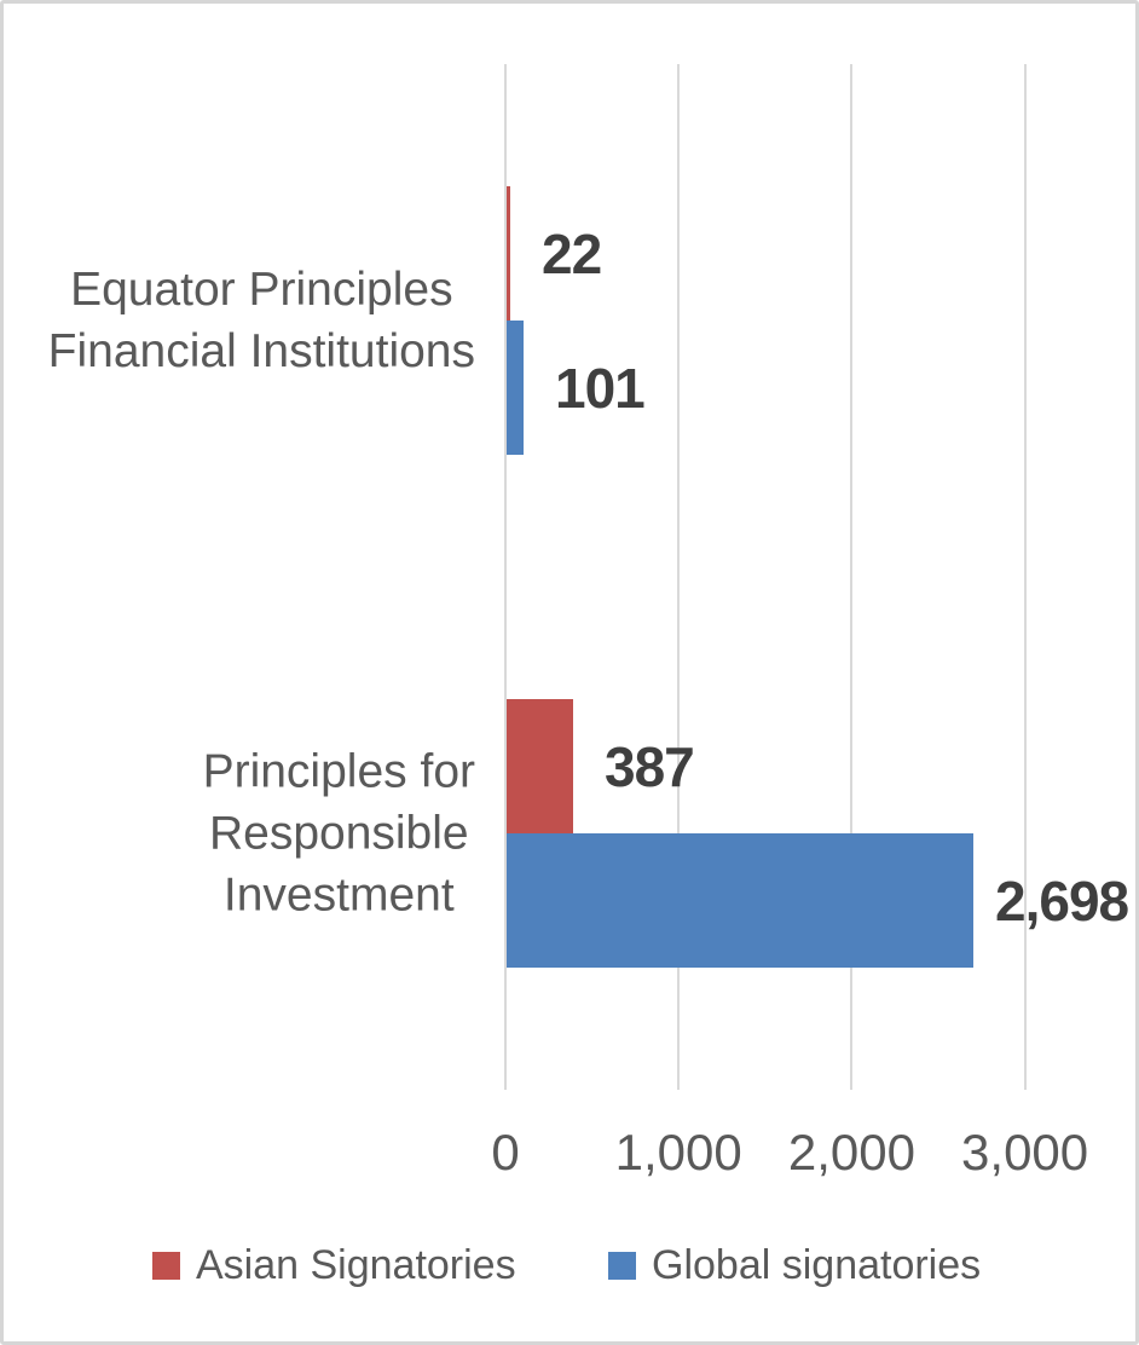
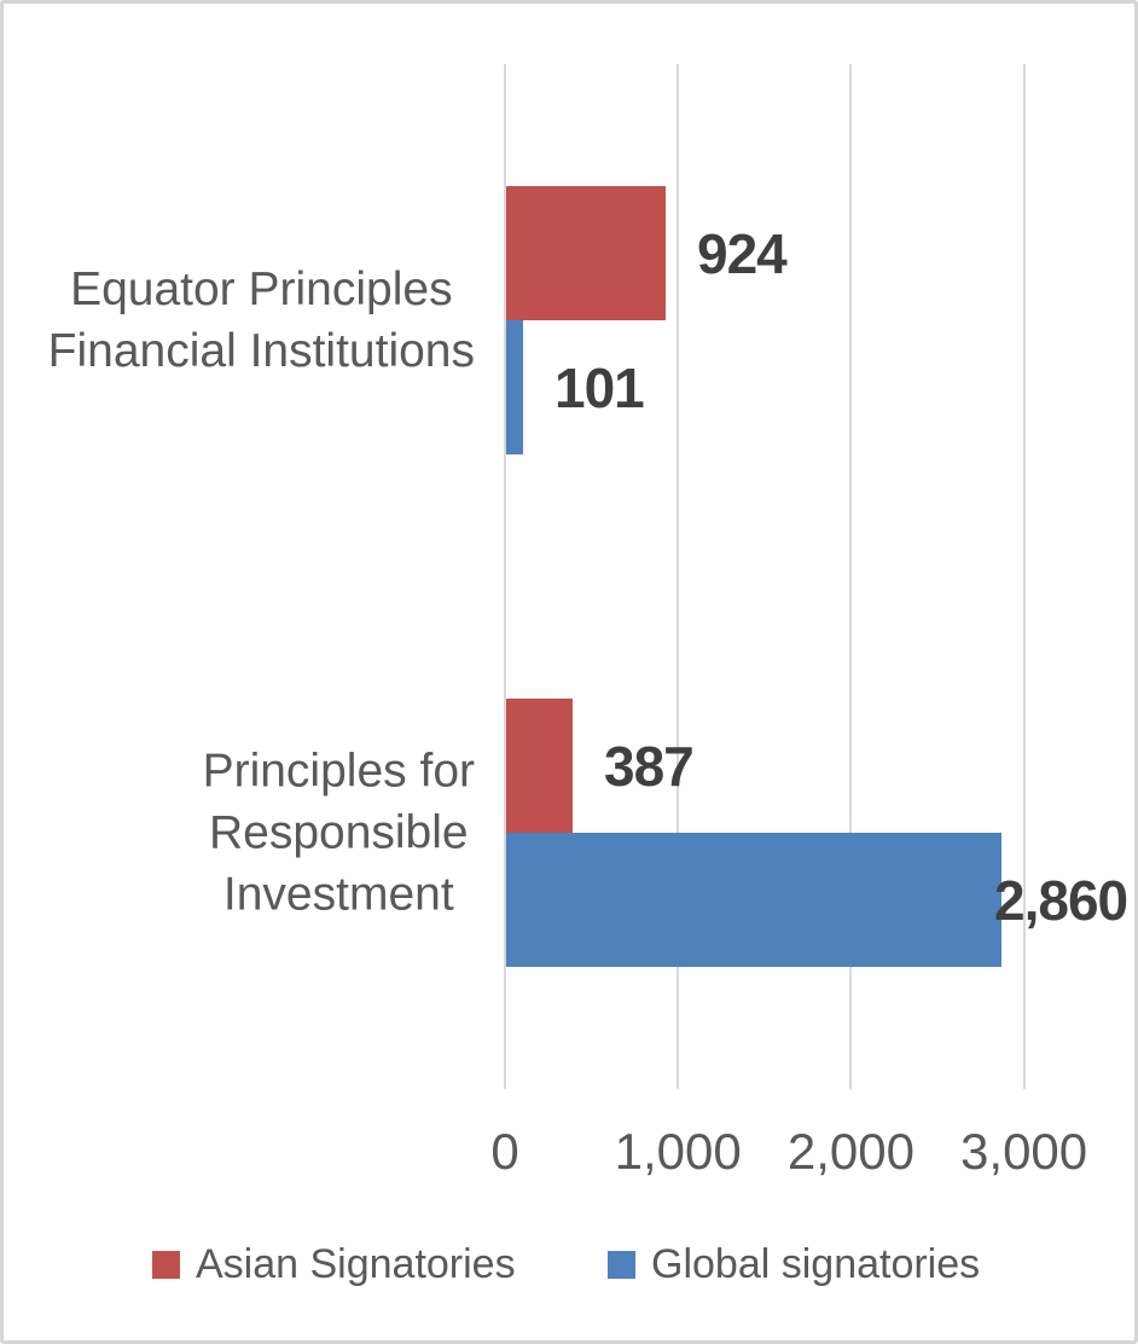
Asian Signatories/Equator Principles Financial Institutions: 22 -> 924
Global signatories/Principles for Responsible Investment: 2,698 -> 2,860
